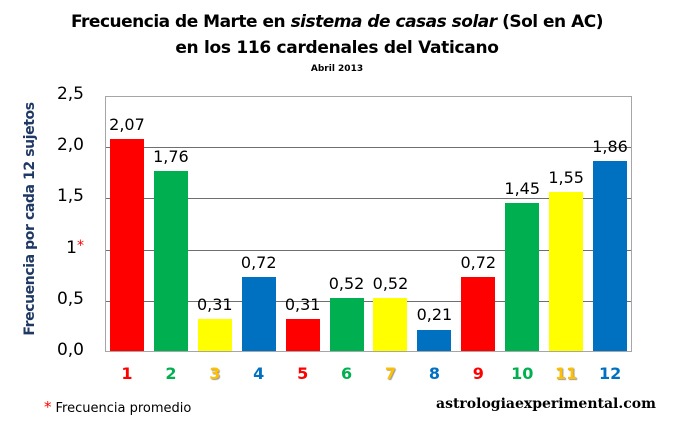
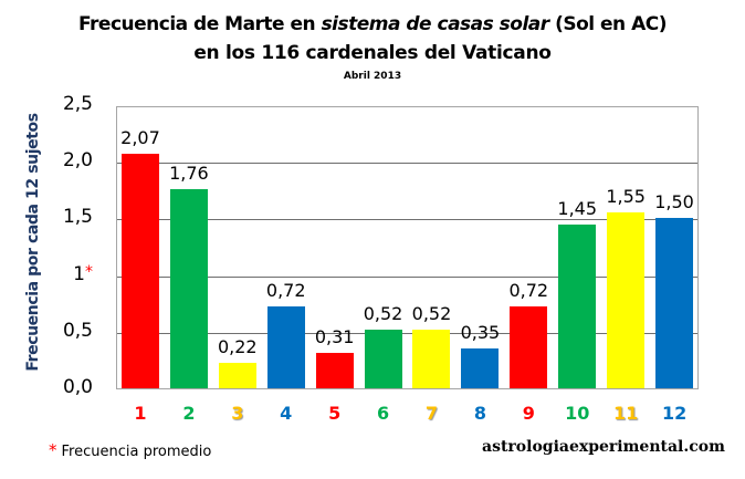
3: 0,31 -> 0,22
8: 0,21 -> 0,35
12: 1,86 -> 1,50
